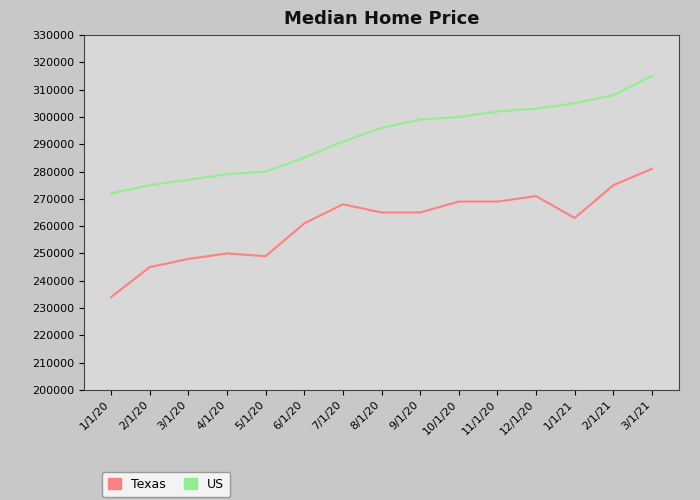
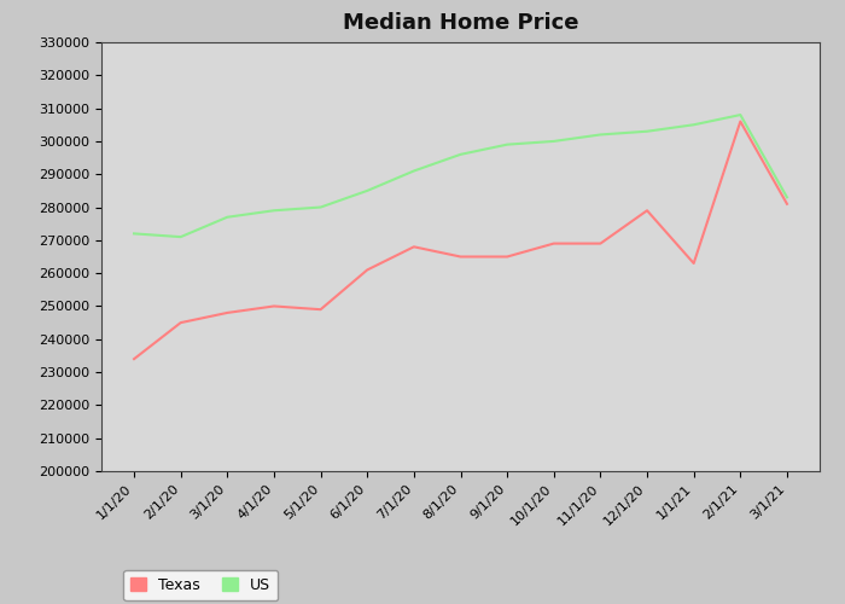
US/2/1/20: 275000 -> 271000
Texas/12/1/20: 271000 -> 279000
Texas/2/1/21: 275000 -> 306000
US/3/1/21: 315000 -> 283000
